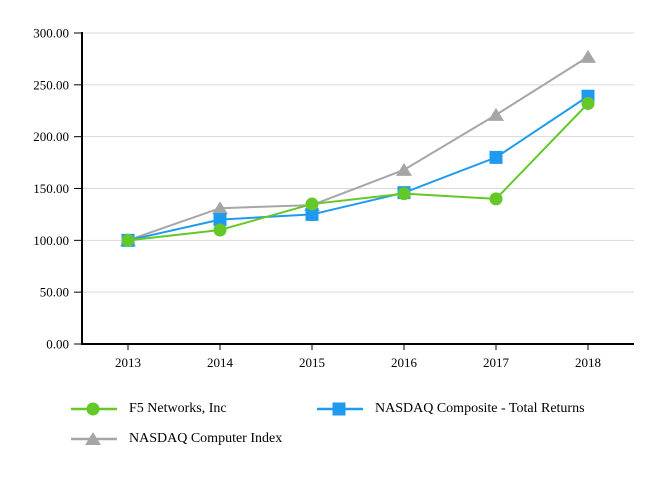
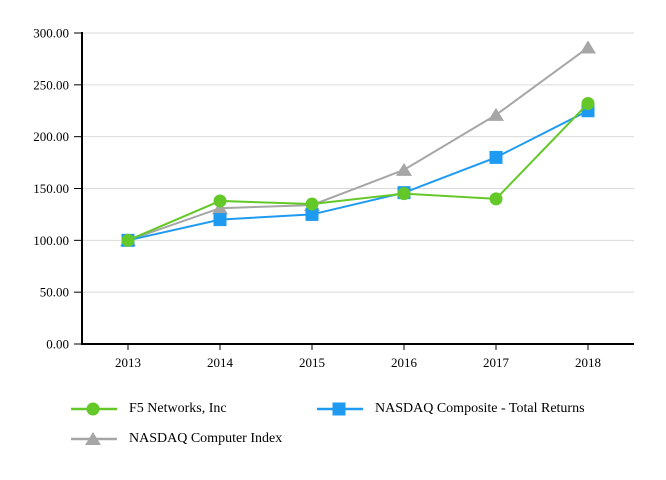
F5 Networks, Inc/2014: 110 -> 138
NASDAQ Composite - Total Returns/2018: 239 -> 225
NASDAQ Computer Index/2018: 277 -> 286
